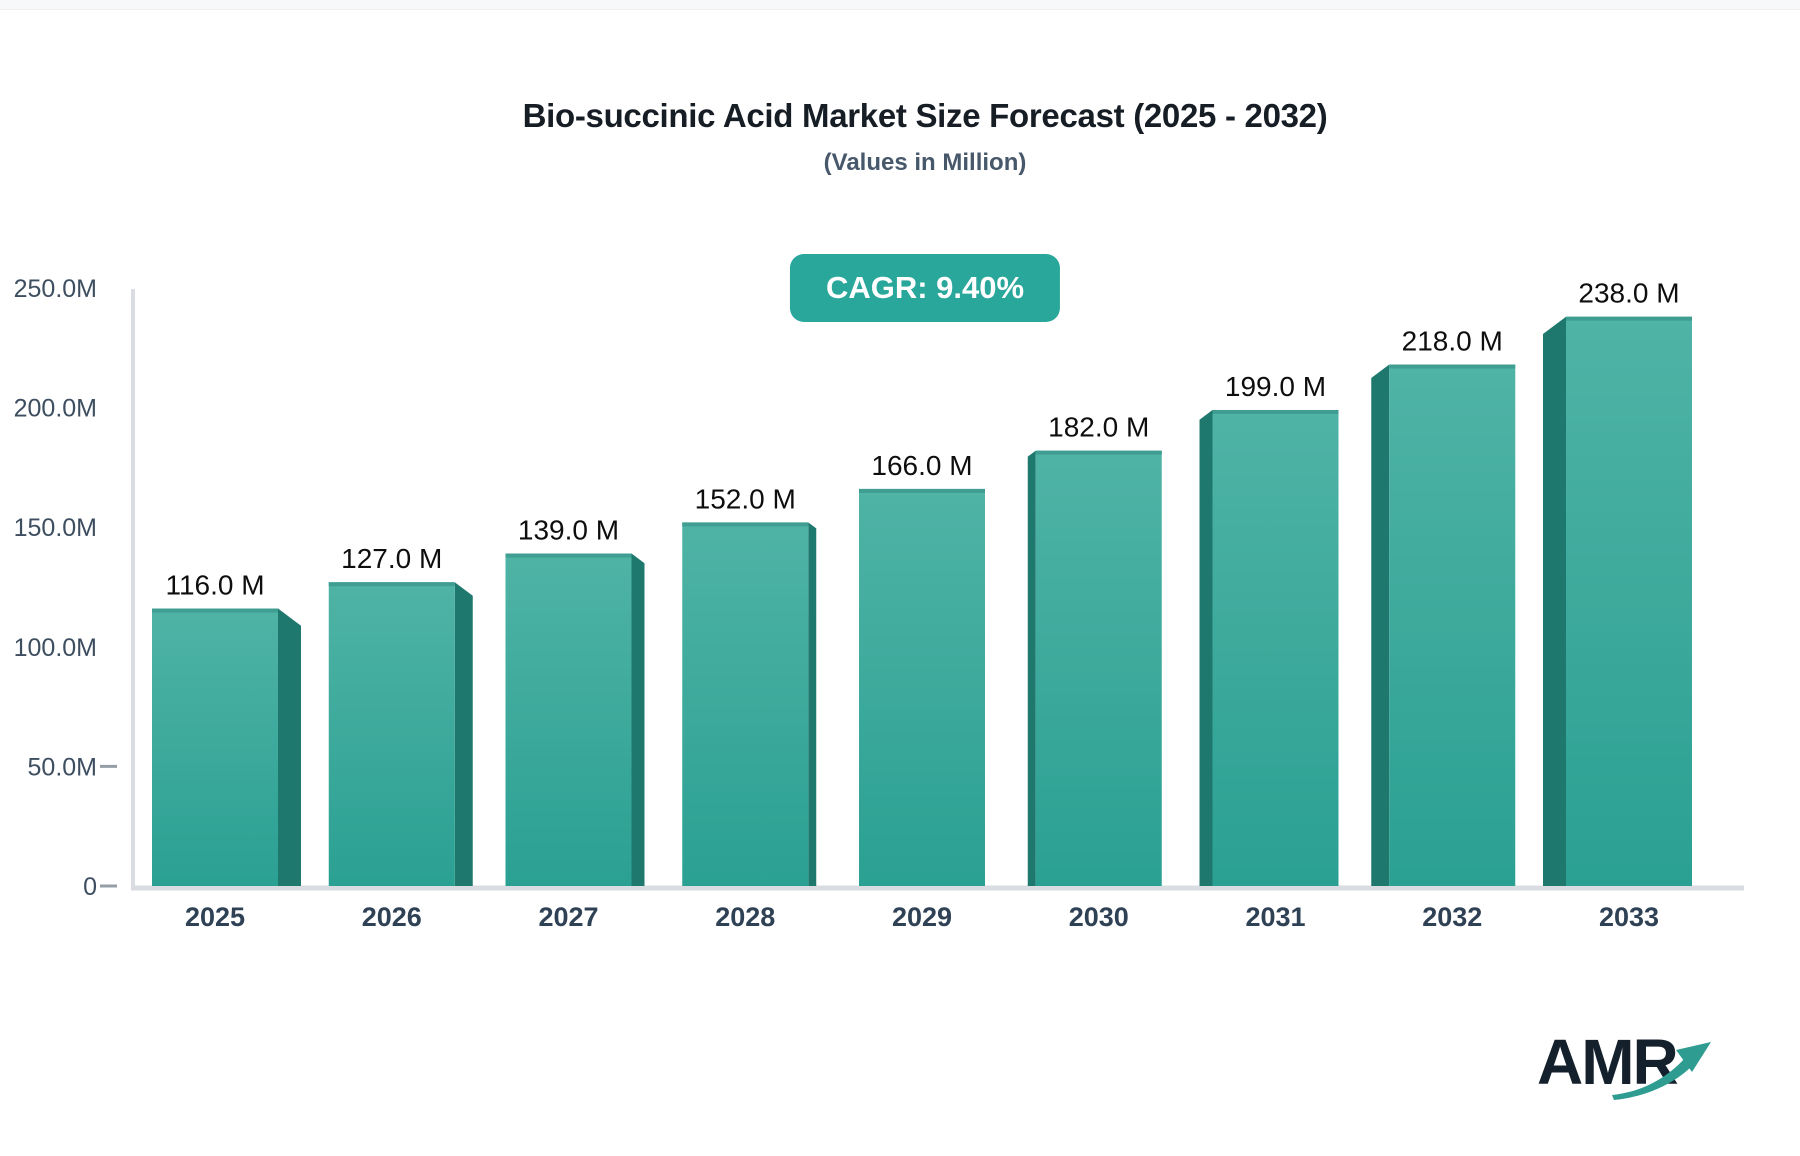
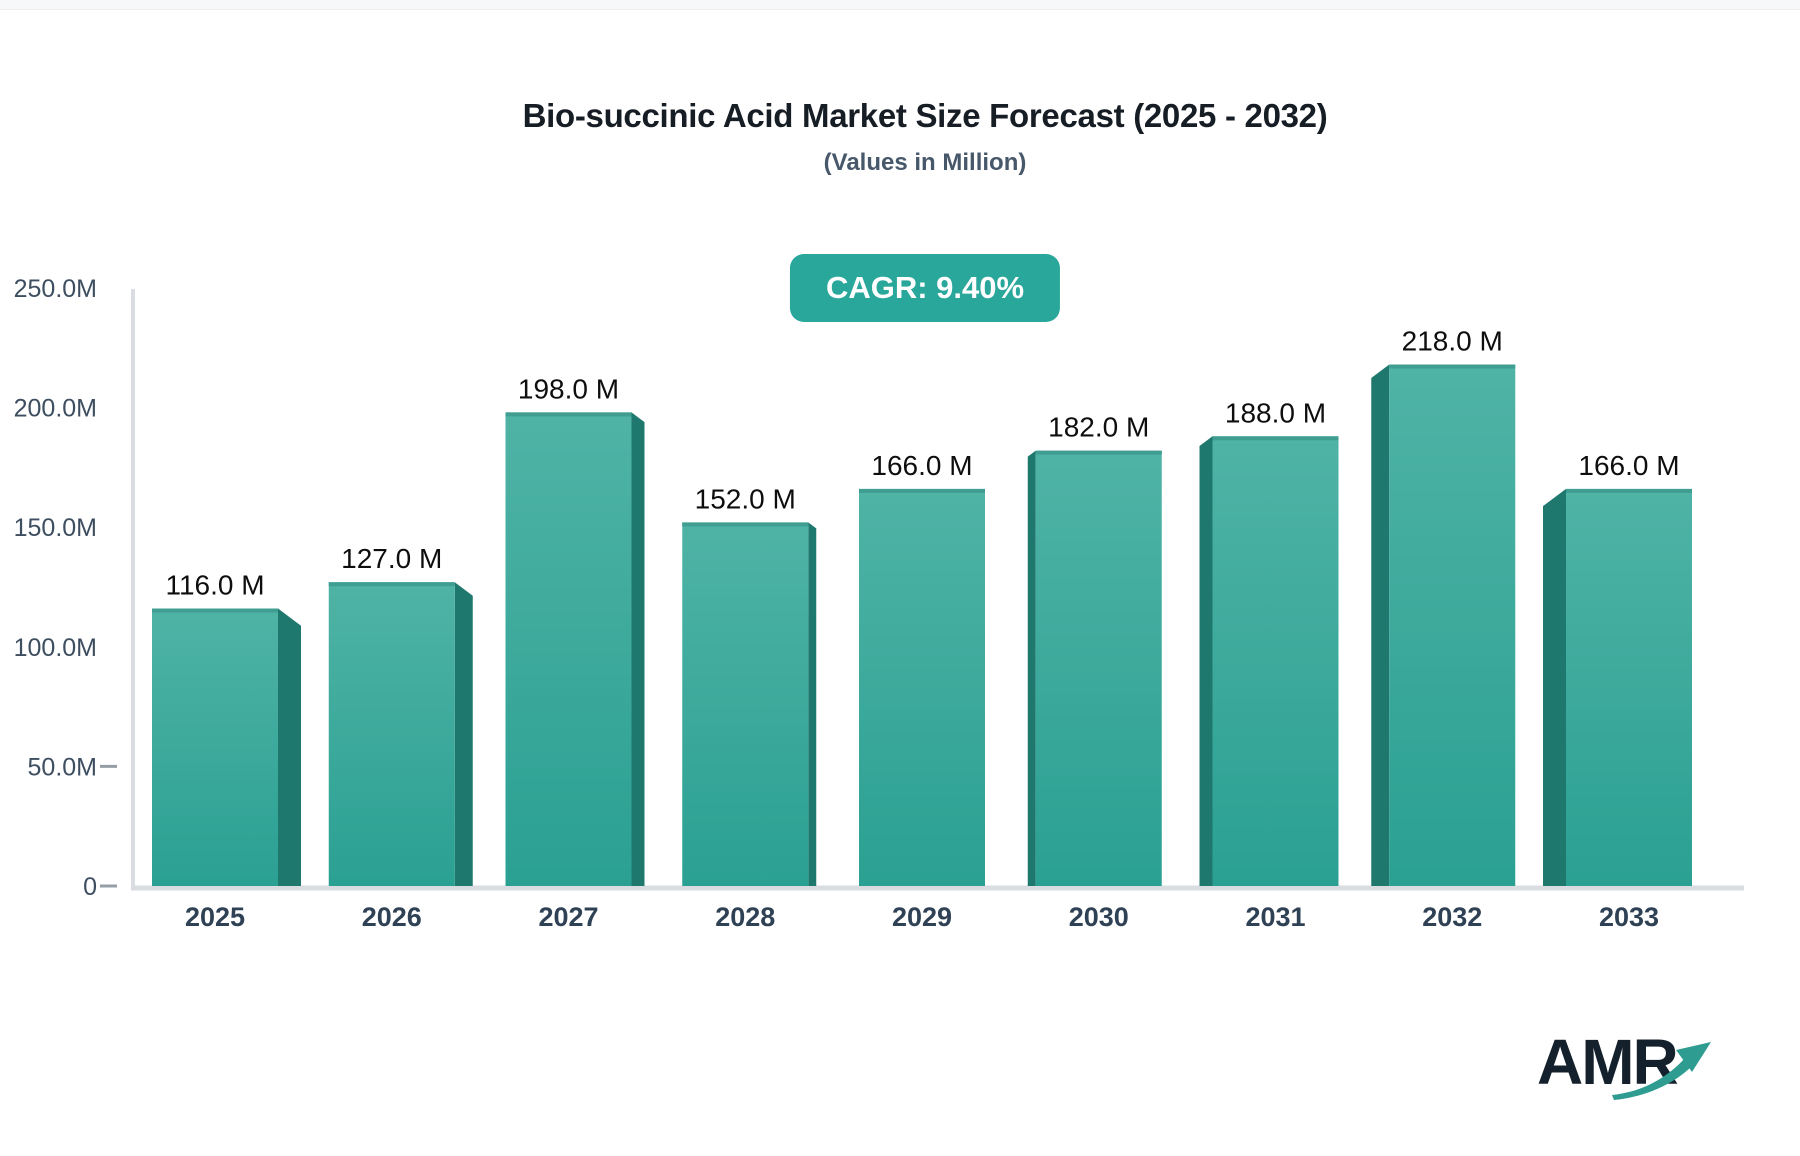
2027: 139.0 -> 198.0
2031: 199.0 -> 188.0
2033: 238.0 -> 166.0
